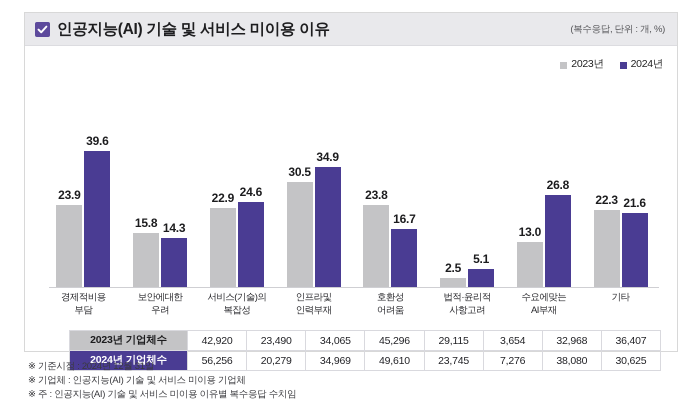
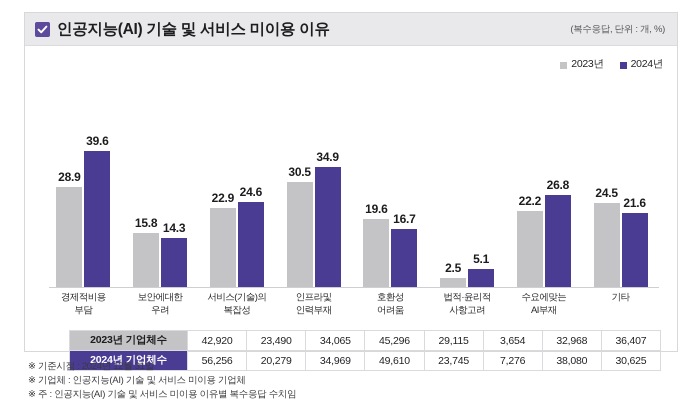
2023년/경제적비용 부담: 23.9 -> 28.9
2023년/호환성 어려움: 23.8 -> 19.6
2023년/수요에맞는 AI부재: 13.0 -> 22.2
2023년/기타: 22.3 -> 24.5
